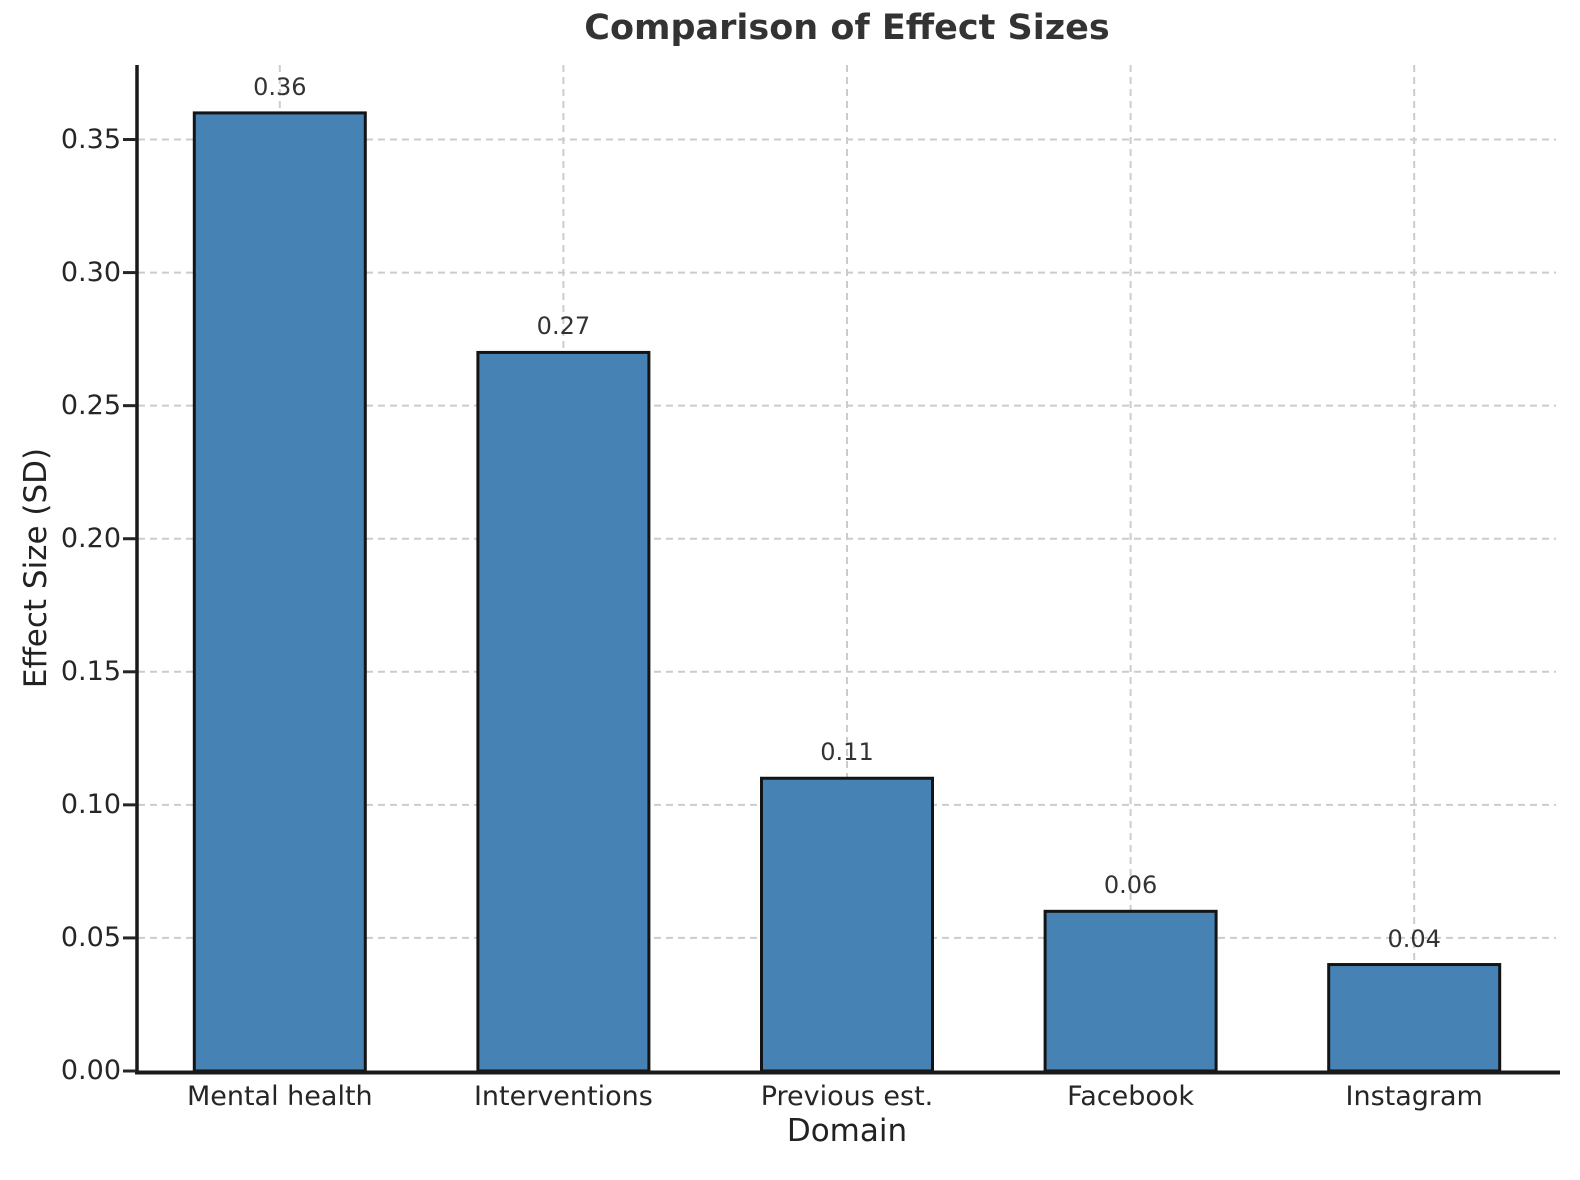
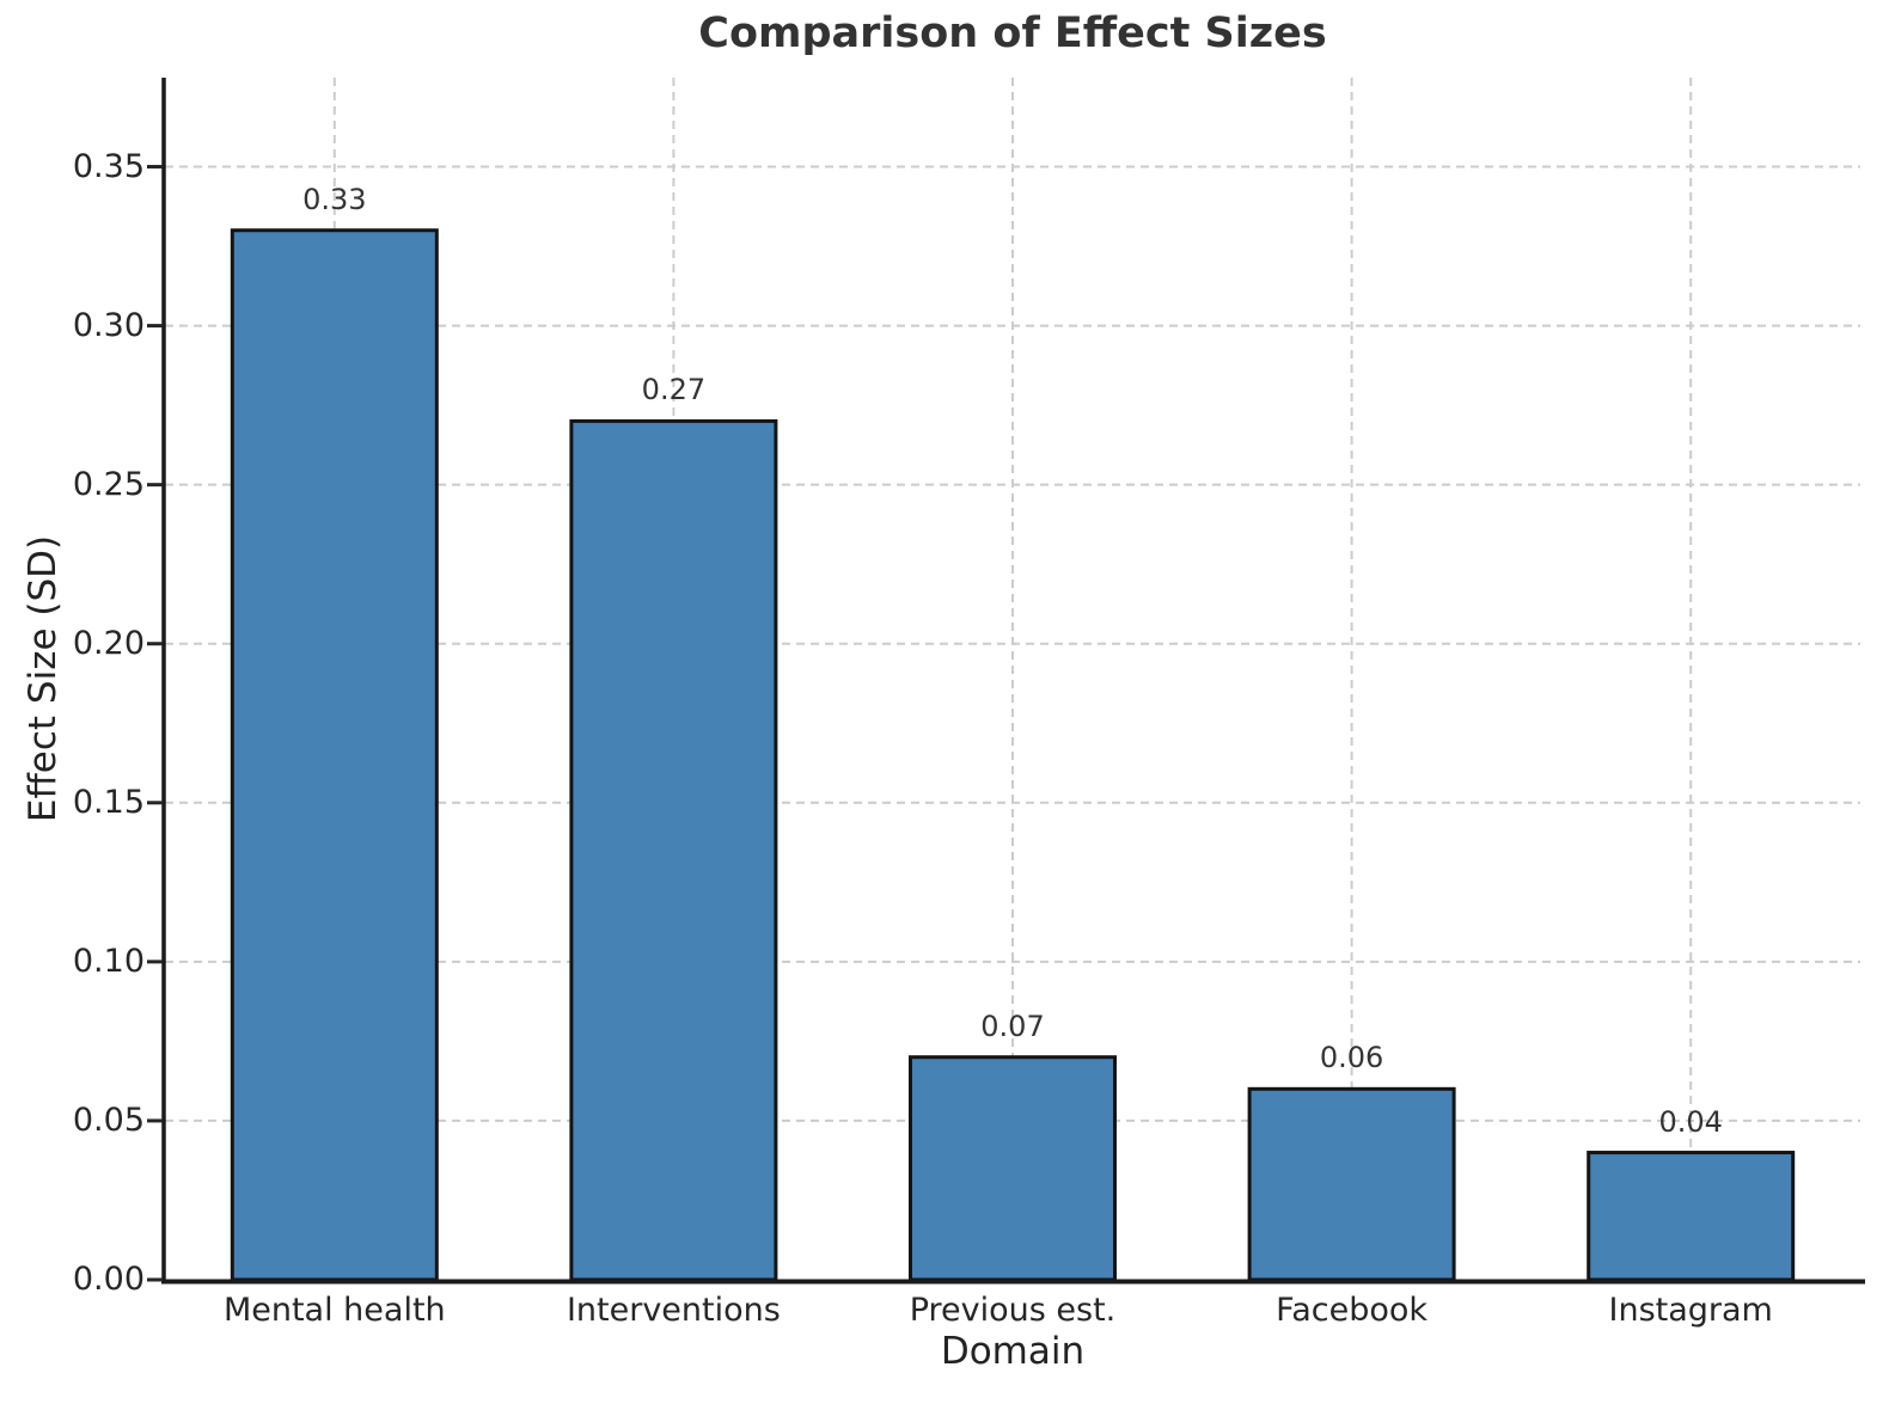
Mental health: 0.36 -> 0.33
Previous est.: 0.11 -> 0.07
